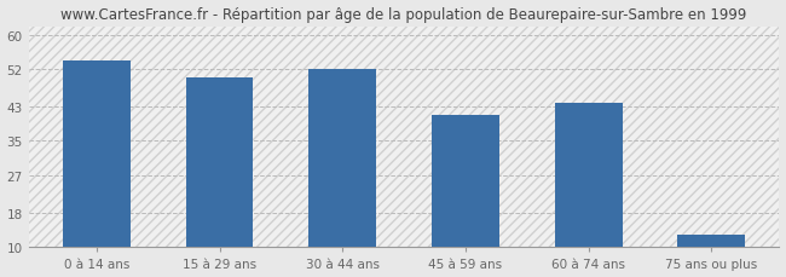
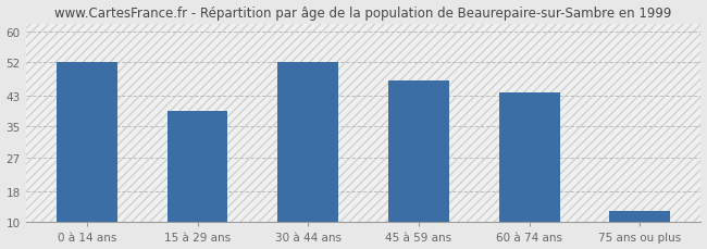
0 à 14 ans: 54 -> 52
15 à 29 ans: 50 -> 39
45 à 59 ans: 41 -> 47
